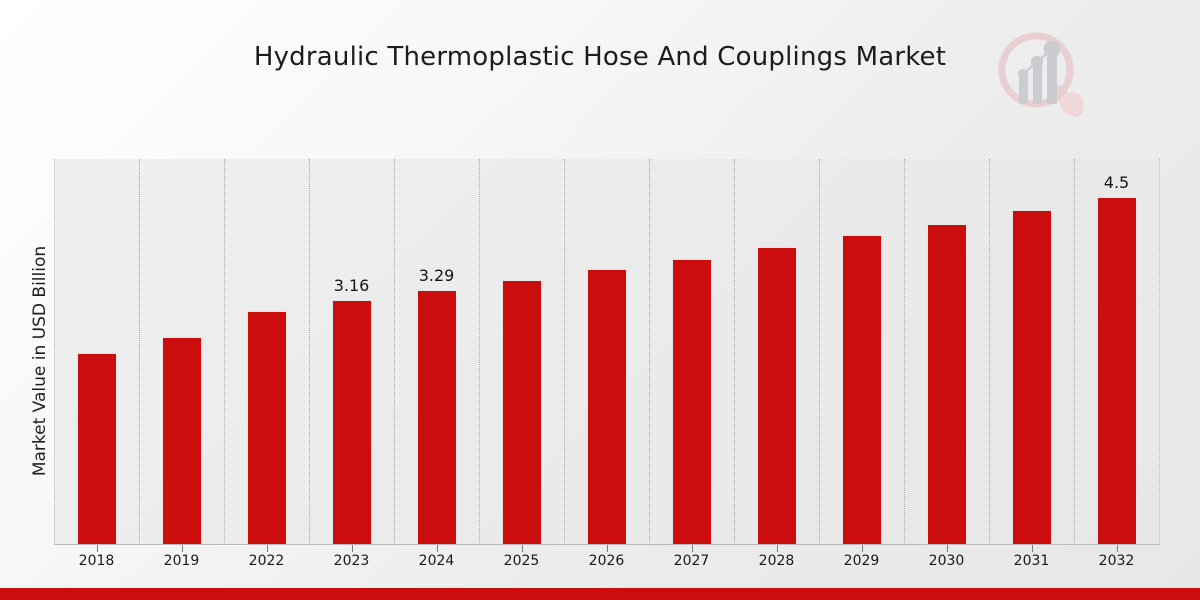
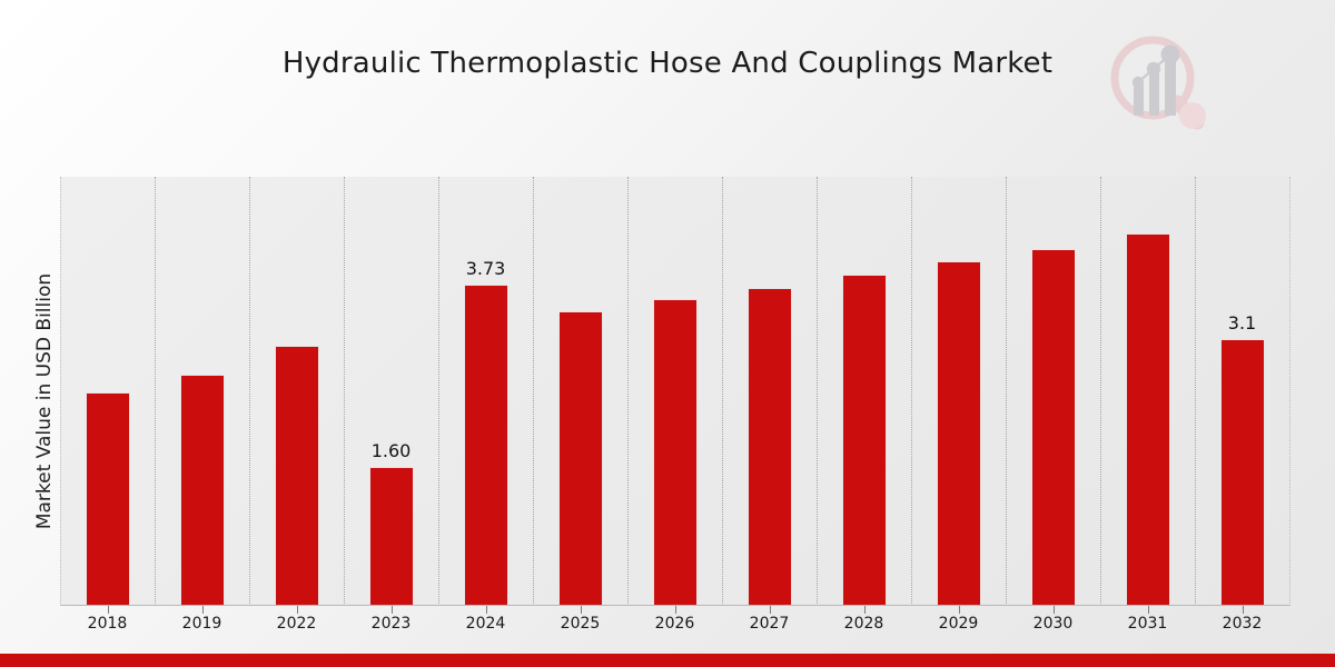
2023: 3.16 -> 1.60
2024: 3.29 -> 3.73
2032: 4.5 -> 3.1
